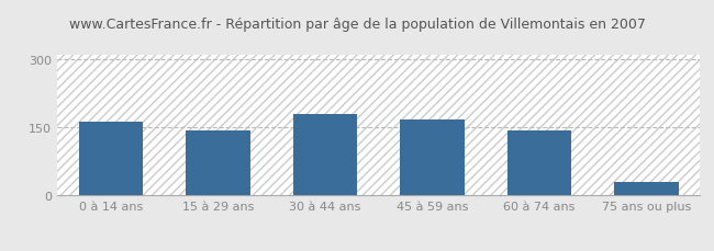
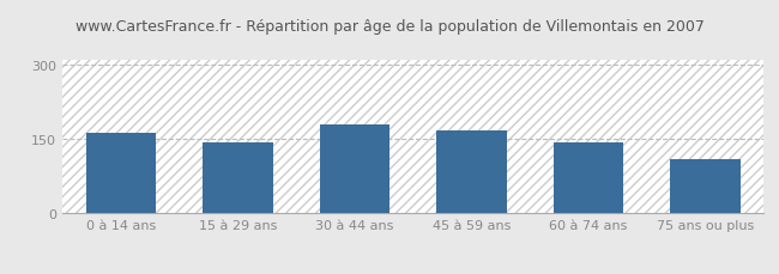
75 ans ou plus: 30 -> 110
